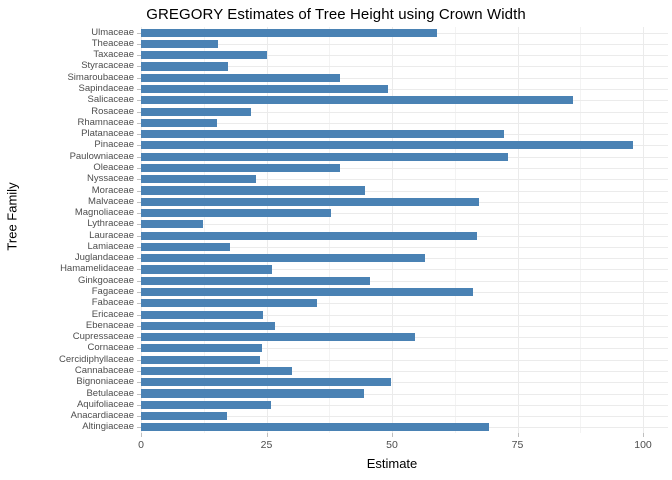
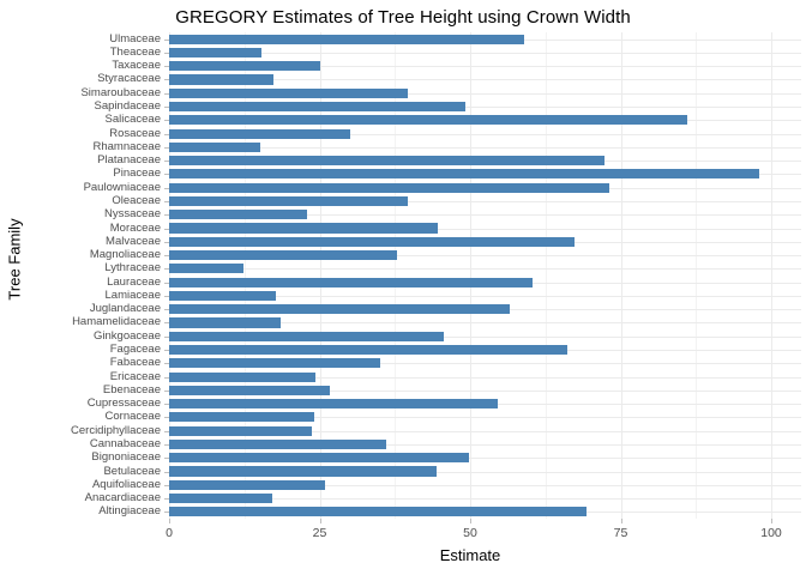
Rosaceae: 22 -> 30
Lauraceae: 67 -> 60
Hamamelidaceae: 26 -> 18
Cannabaceae: 30 -> 36
